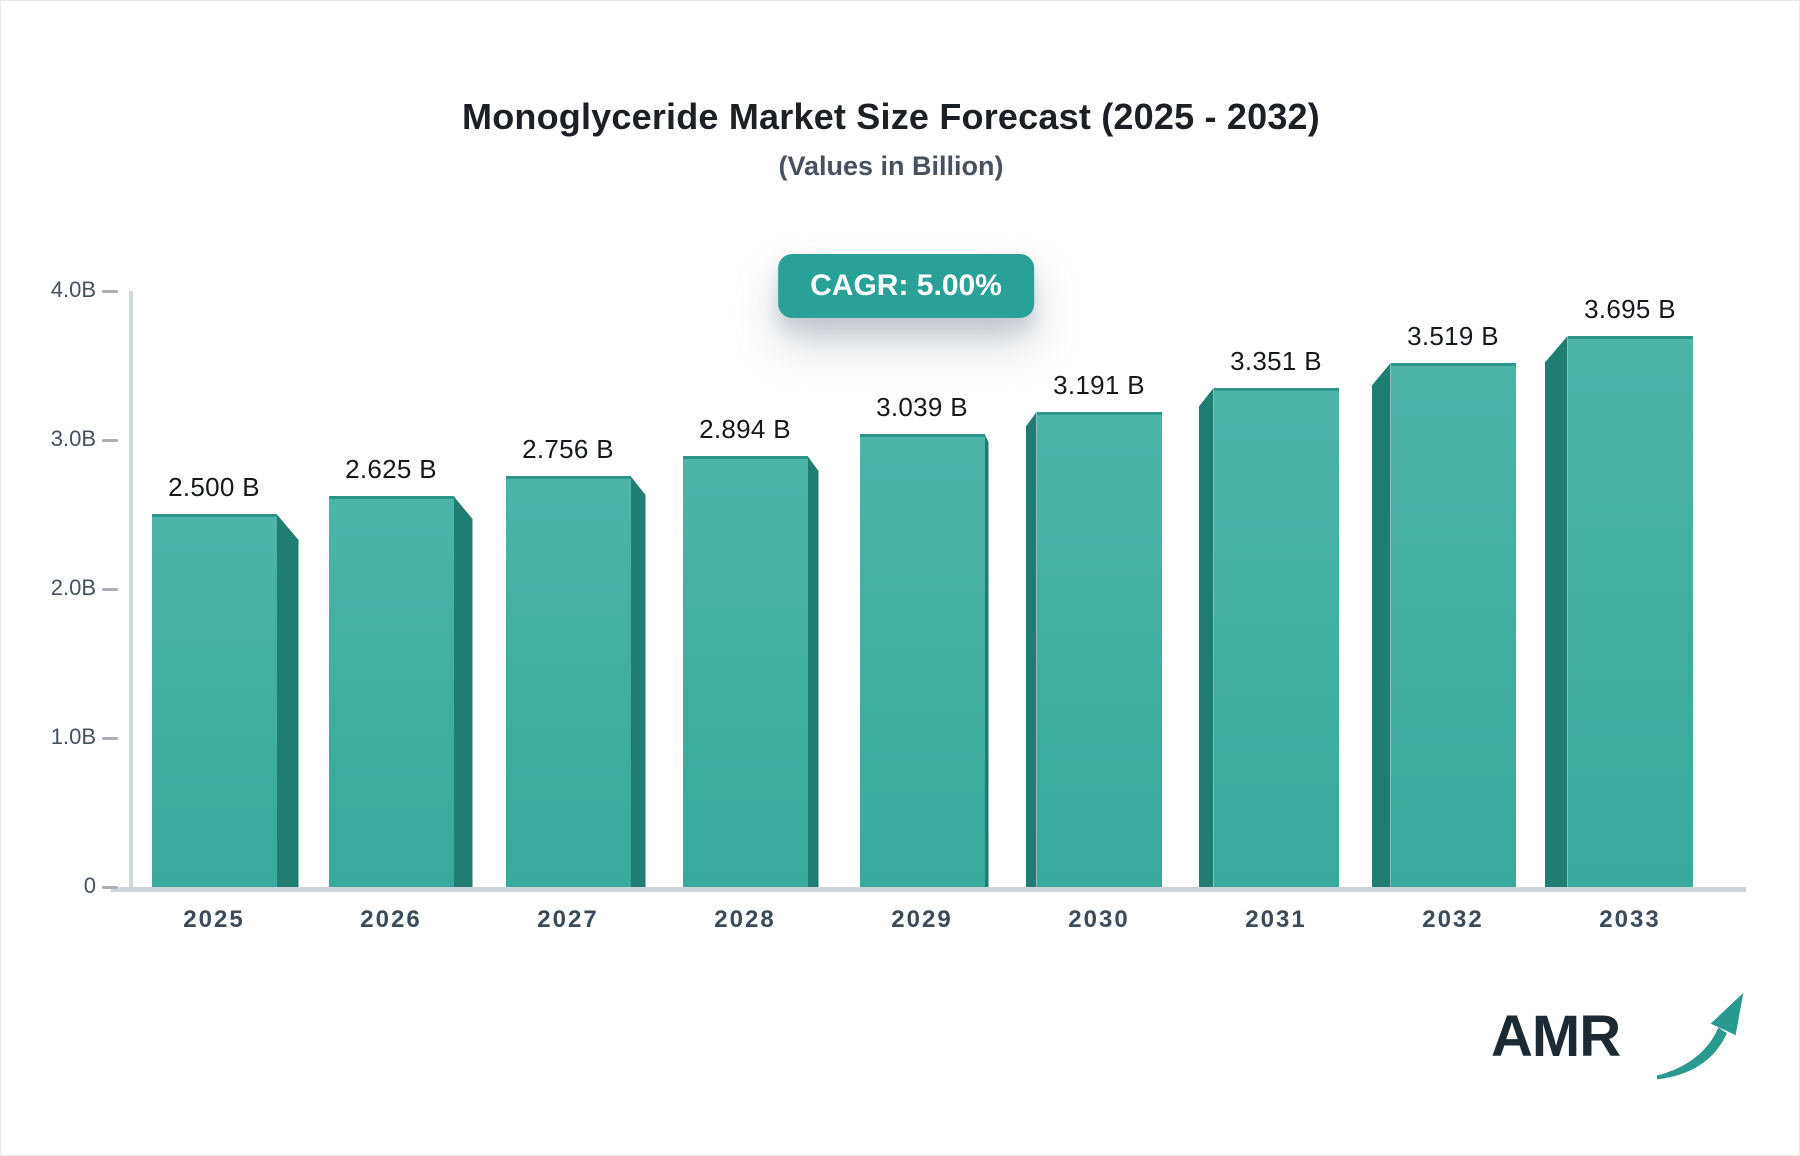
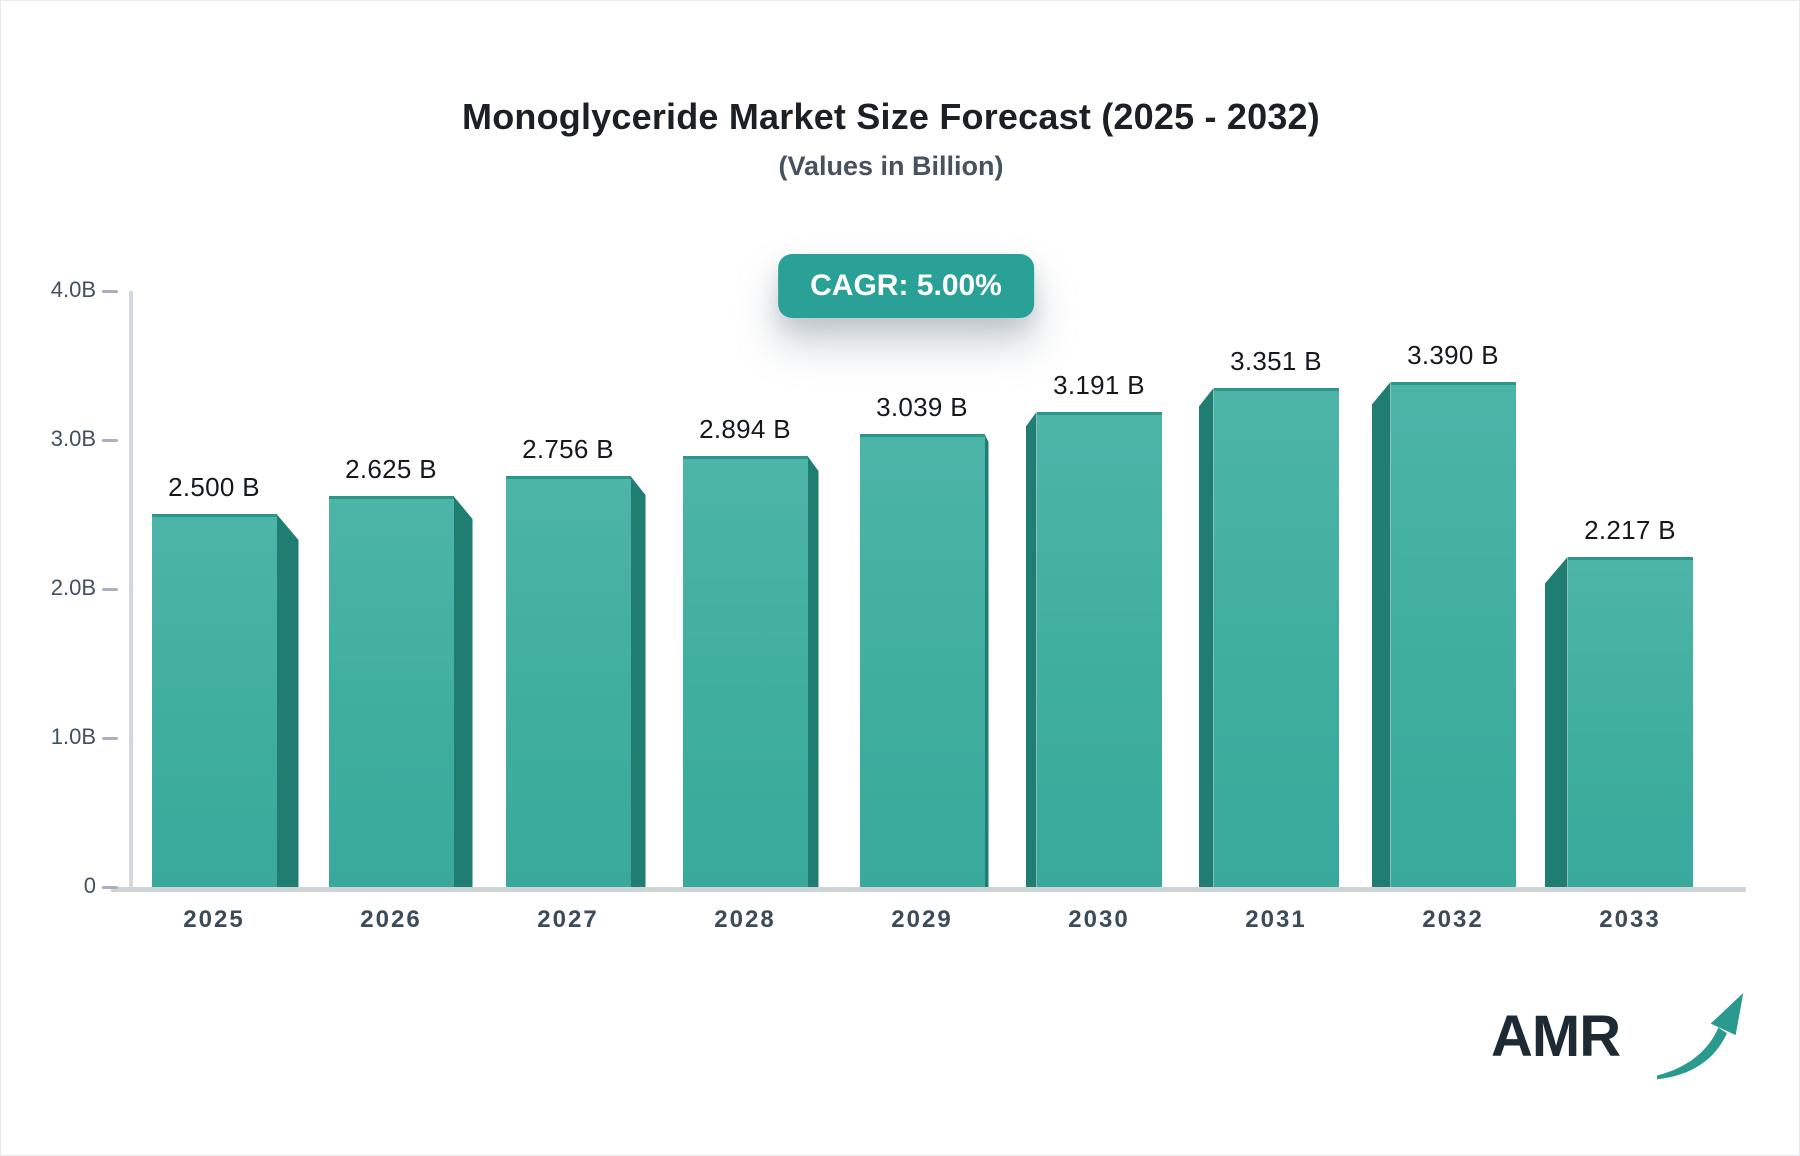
2032: 3.519 -> 3.390
2033: 3.695 -> 2.217
